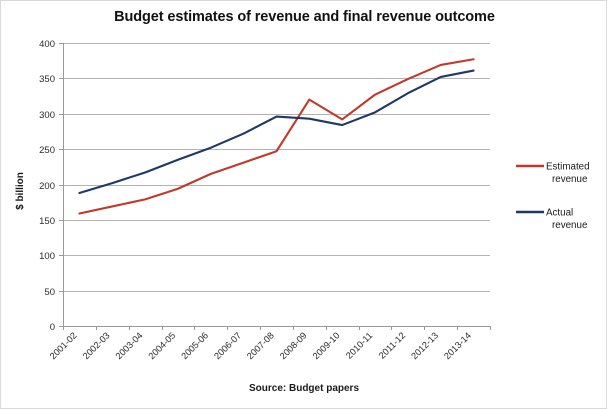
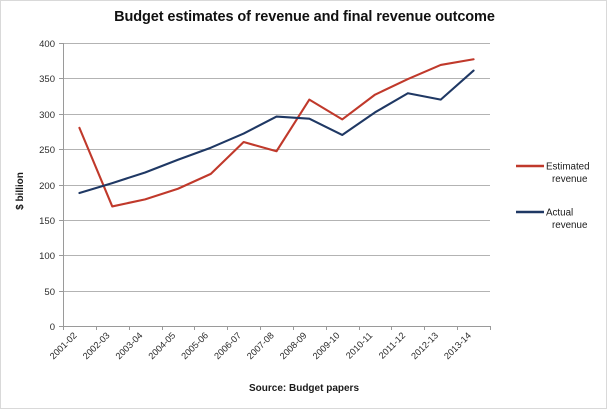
Estimated revenue/2001-02: 160 -> 280
Estimated revenue/2006-07: 230 -> 260
Actual revenue/2009-10: 280 -> 270
Actual revenue/2012-13: 350 -> 320
